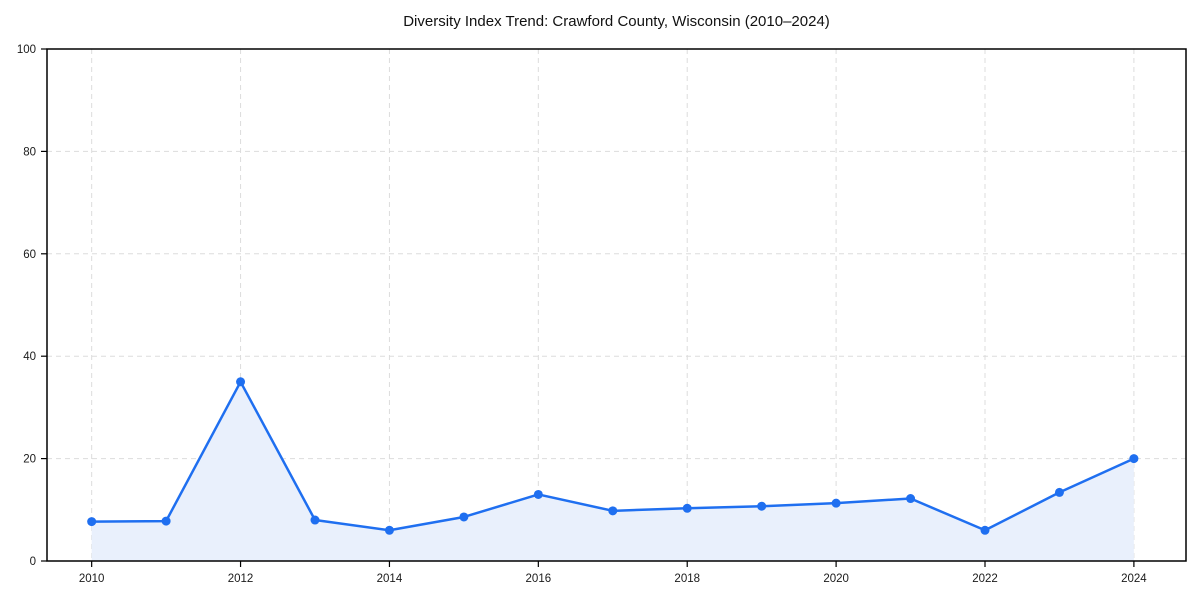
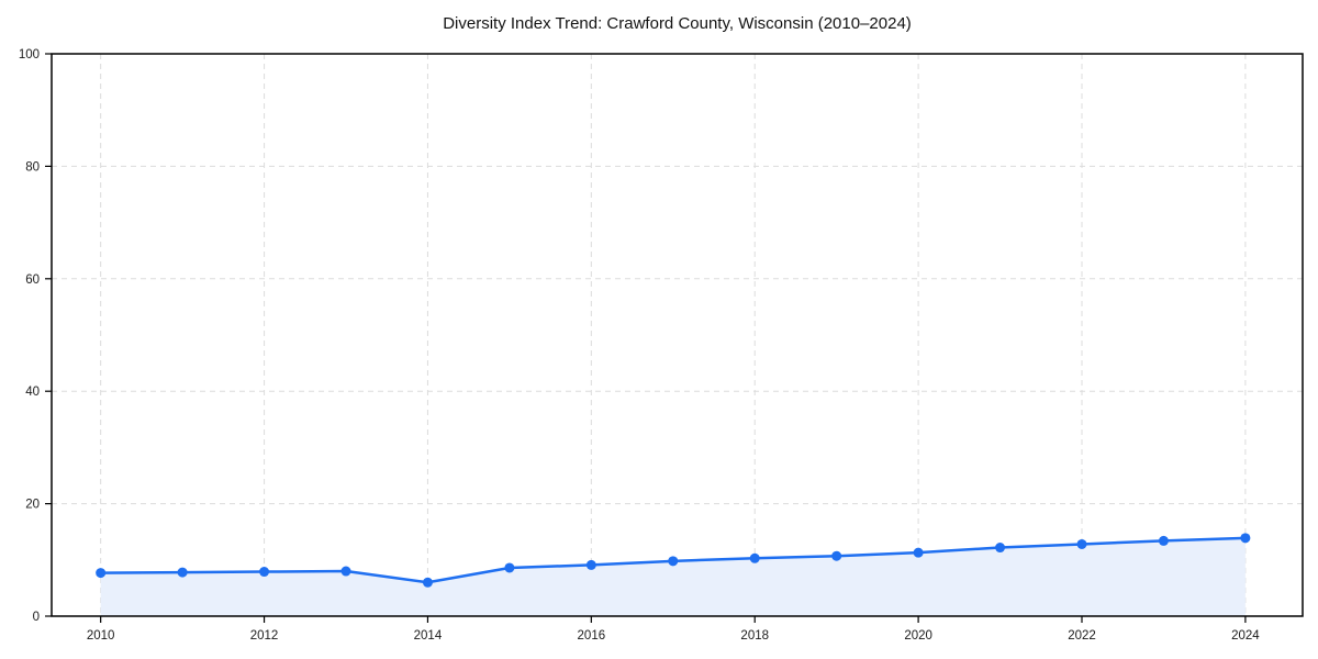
2012: 35 -> 8
2016: 13 -> 9
2022: 6 -> 13
2024: 20 -> 14
